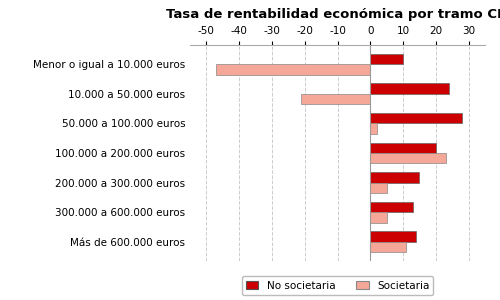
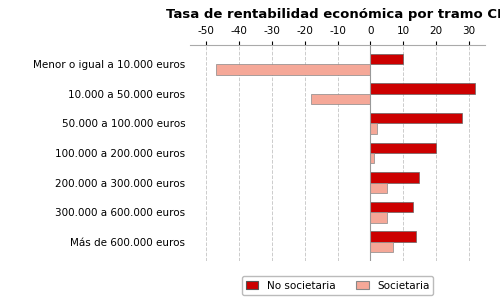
No societaria/10.000 a 50.000 euros: 24 -> 32
Societaria/10.000 a 50.000 euros: -21 -> -18
Societaria/100.000 a 200.000 euros: 23 -> 1
Societaria/Más de 600.000 euros: 11 -> 7
